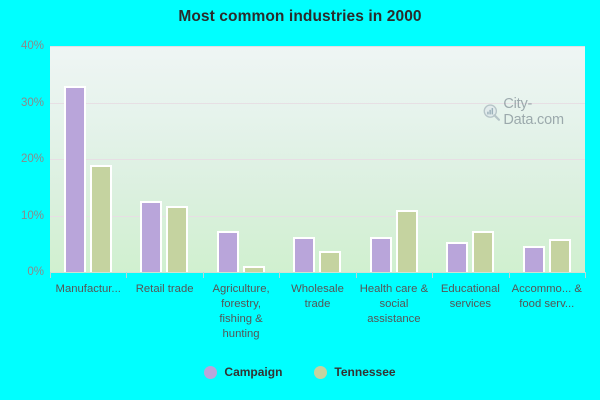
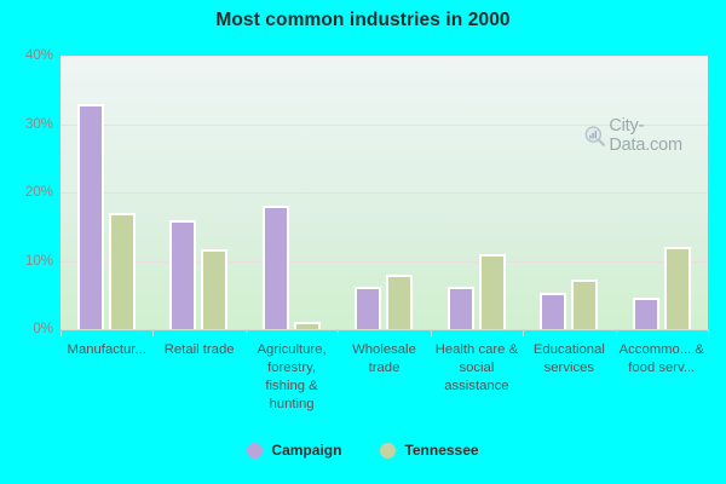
Tennessee/Manufactur...: 19% -> 17%
Campaign/Retail trade: 13% -> 16%
Campaign/Agriculture, forestry, fishing & hunting: 7% -> 18%
Tennessee/Wholesale trade: 4% -> 8%
Tennessee/Accommo... & food serv...: 6% -> 12%
